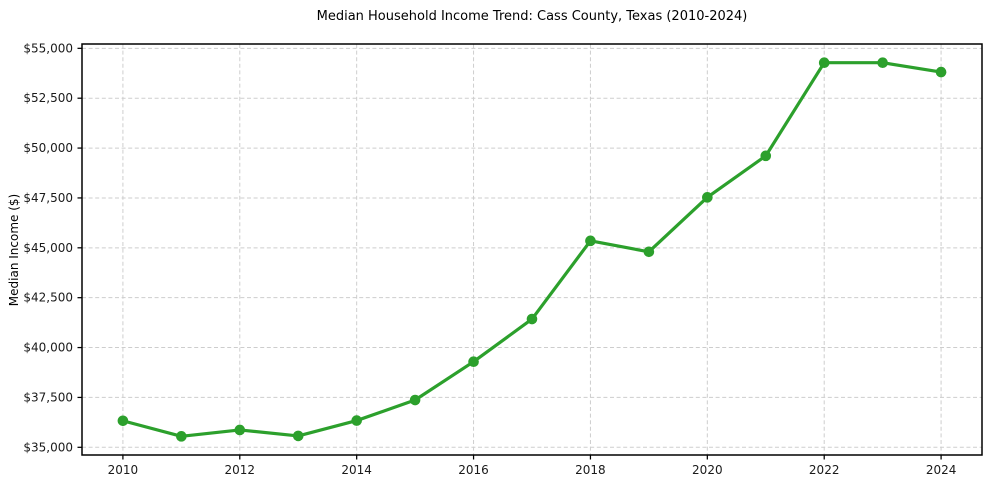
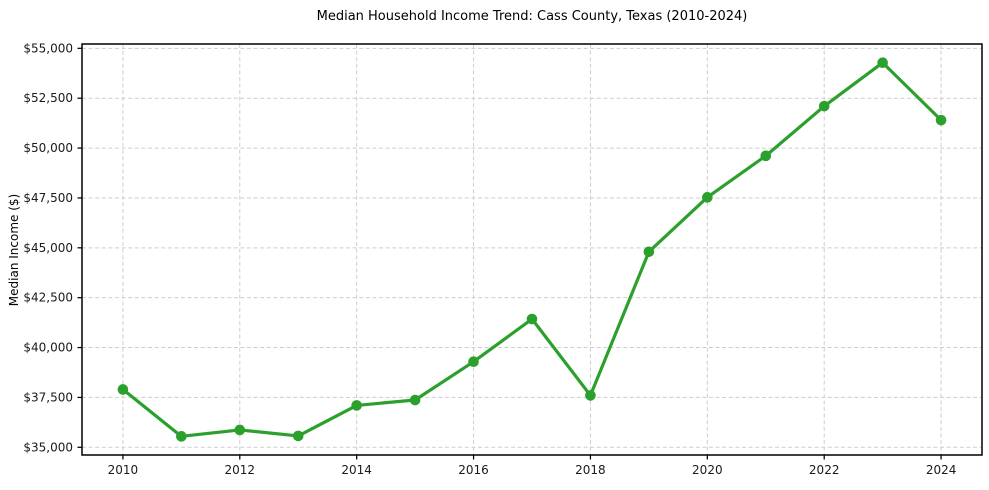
2010: $36300 -> $37900
2014: $36300 -> $37100
2018: $45400 -> $37600
2022: $54300 -> $52100
2024: $53800 -> $51400
